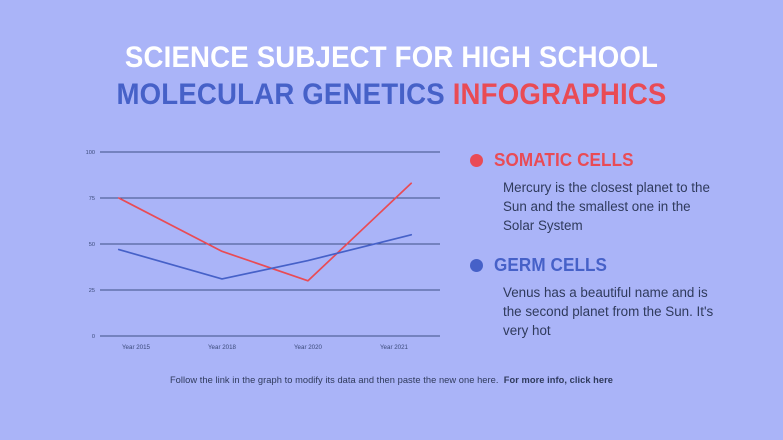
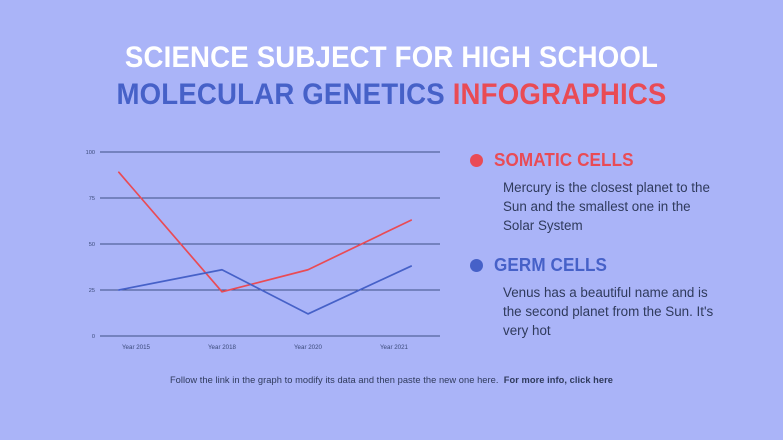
SOMATIC CELLS/Year 2015: 75 -> 89
GERM CELLS/Year 2015: 47 -> 25
SOMATIC CELLS/Year 2018: 46 -> 24
GERM CELLS/Year 2018: 31 -> 36
SOMATIC CELLS/Year 2020: 30 -> 36
GERM CELLS/Year 2020: 41 -> 12
SOMATIC CELLS/Year 2021: 83 -> 63
GERM CELLS/Year 2021: 55 -> 38
